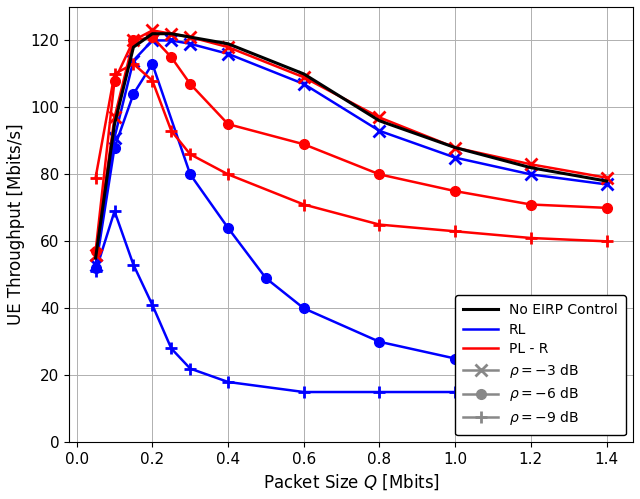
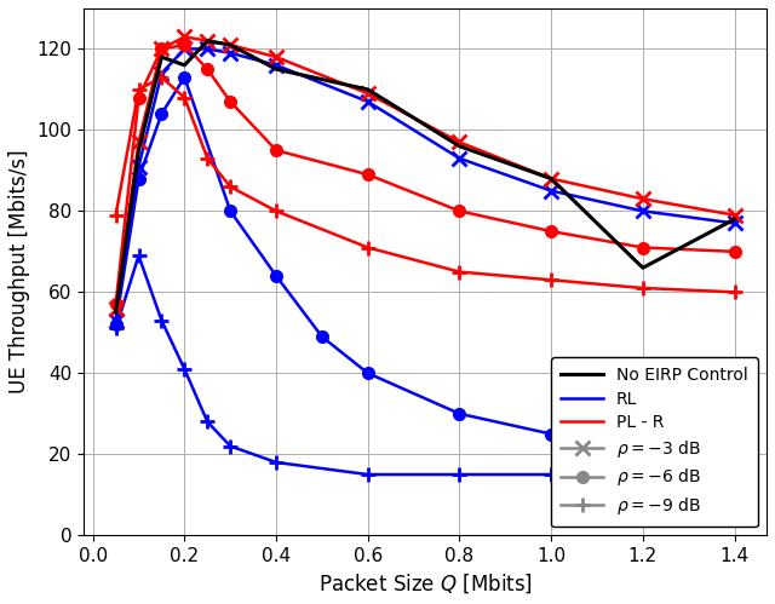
No EIRP Control/0.2: 122 -> 116
No EIRP Control/0.4: 119 -> 115
No EIRP Control/1.2: 82 -> 66
